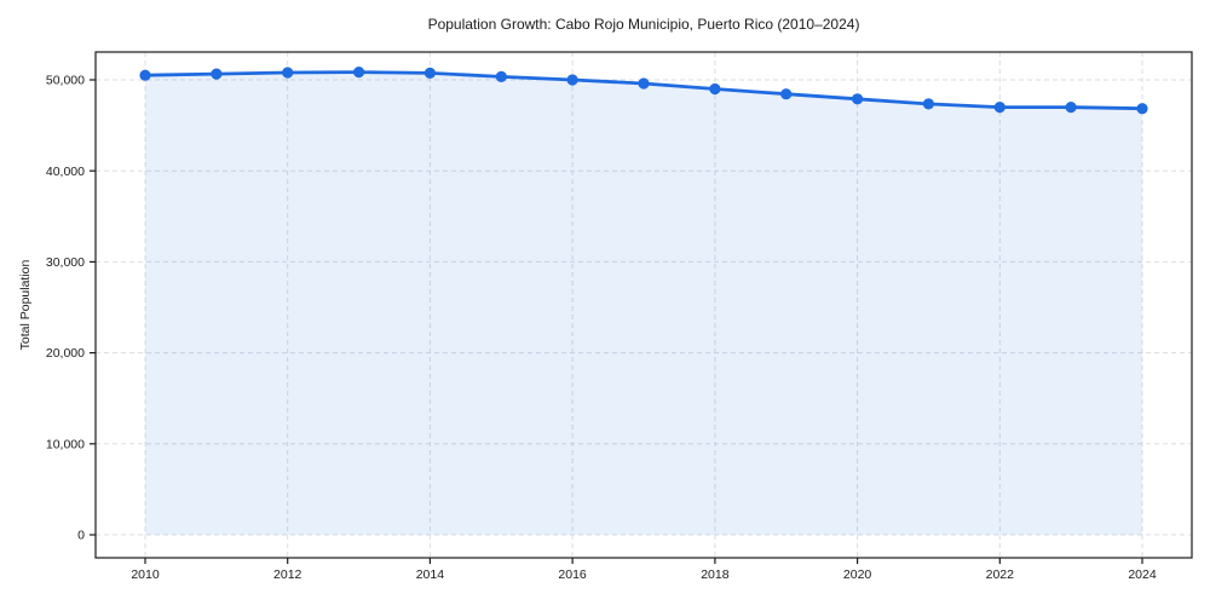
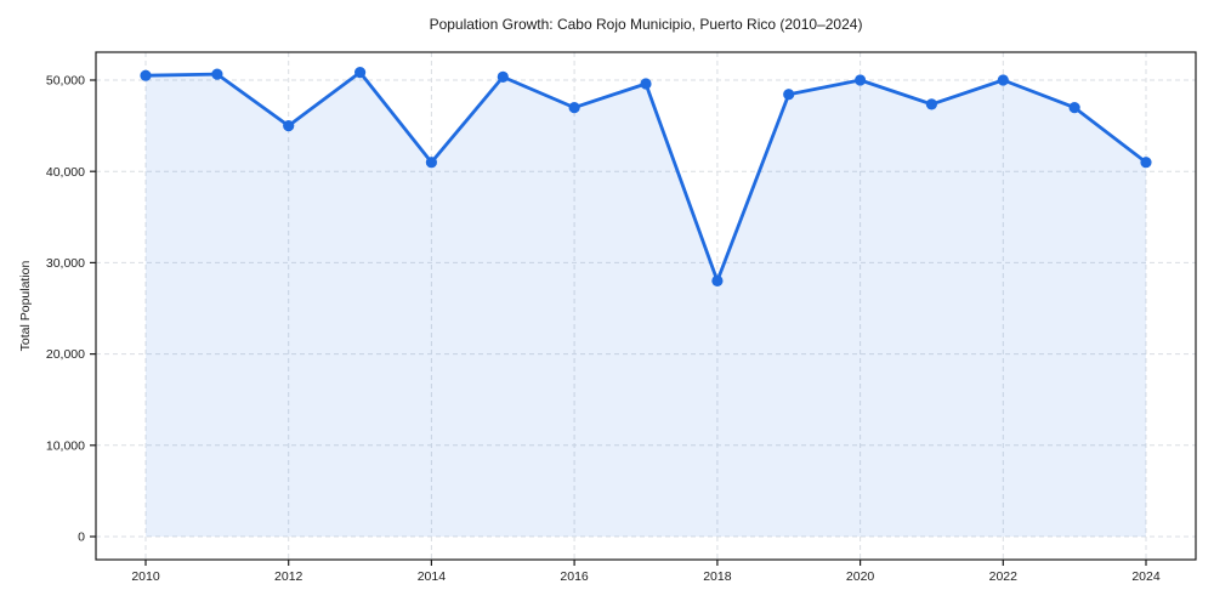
2012: 51000 -> 45000
2014: 51000 -> 41000
2016: 50000 -> 47000
2018: 49000 -> 28000
2020: 48000 -> 50000
2022: 47000 -> 50000
2024: 47000 -> 41000
